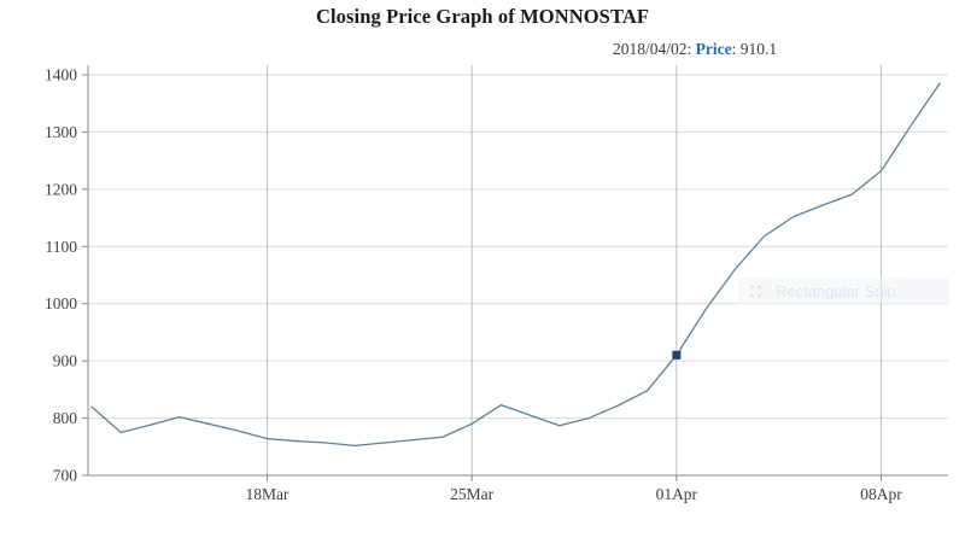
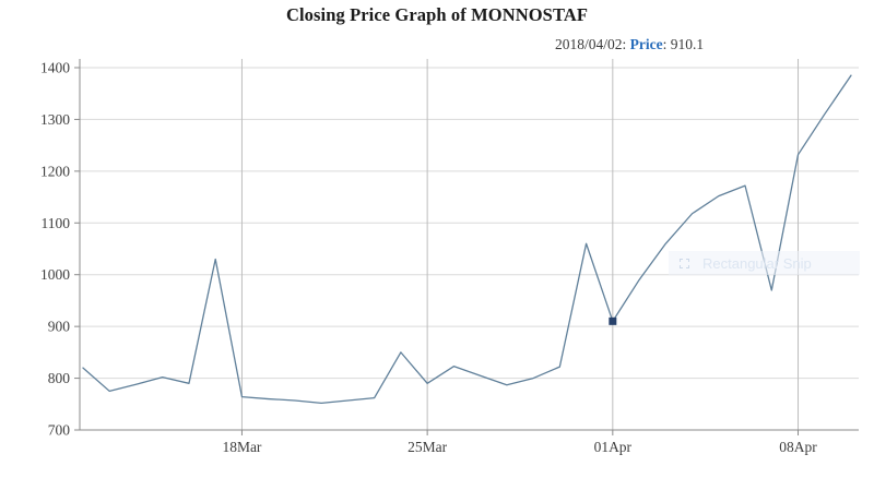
18Mar: 780 -> 1030
25Mar: 770 -> 850
01Apr: 850 -> 1060
08Apr: 1190 -> 970
